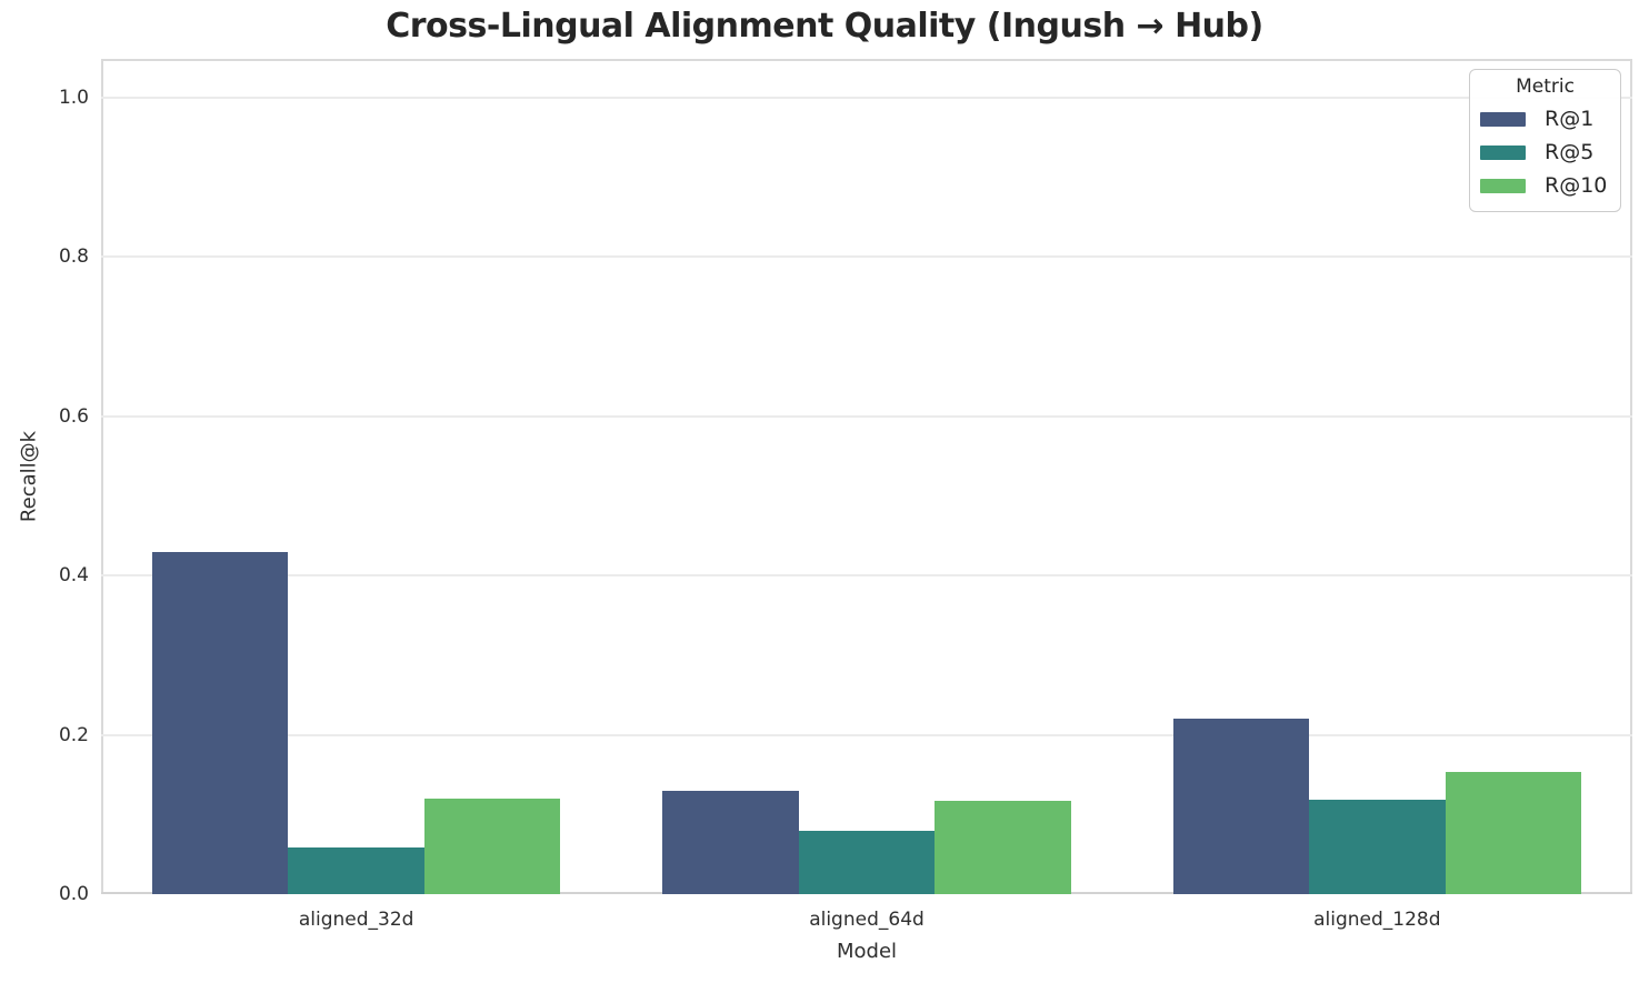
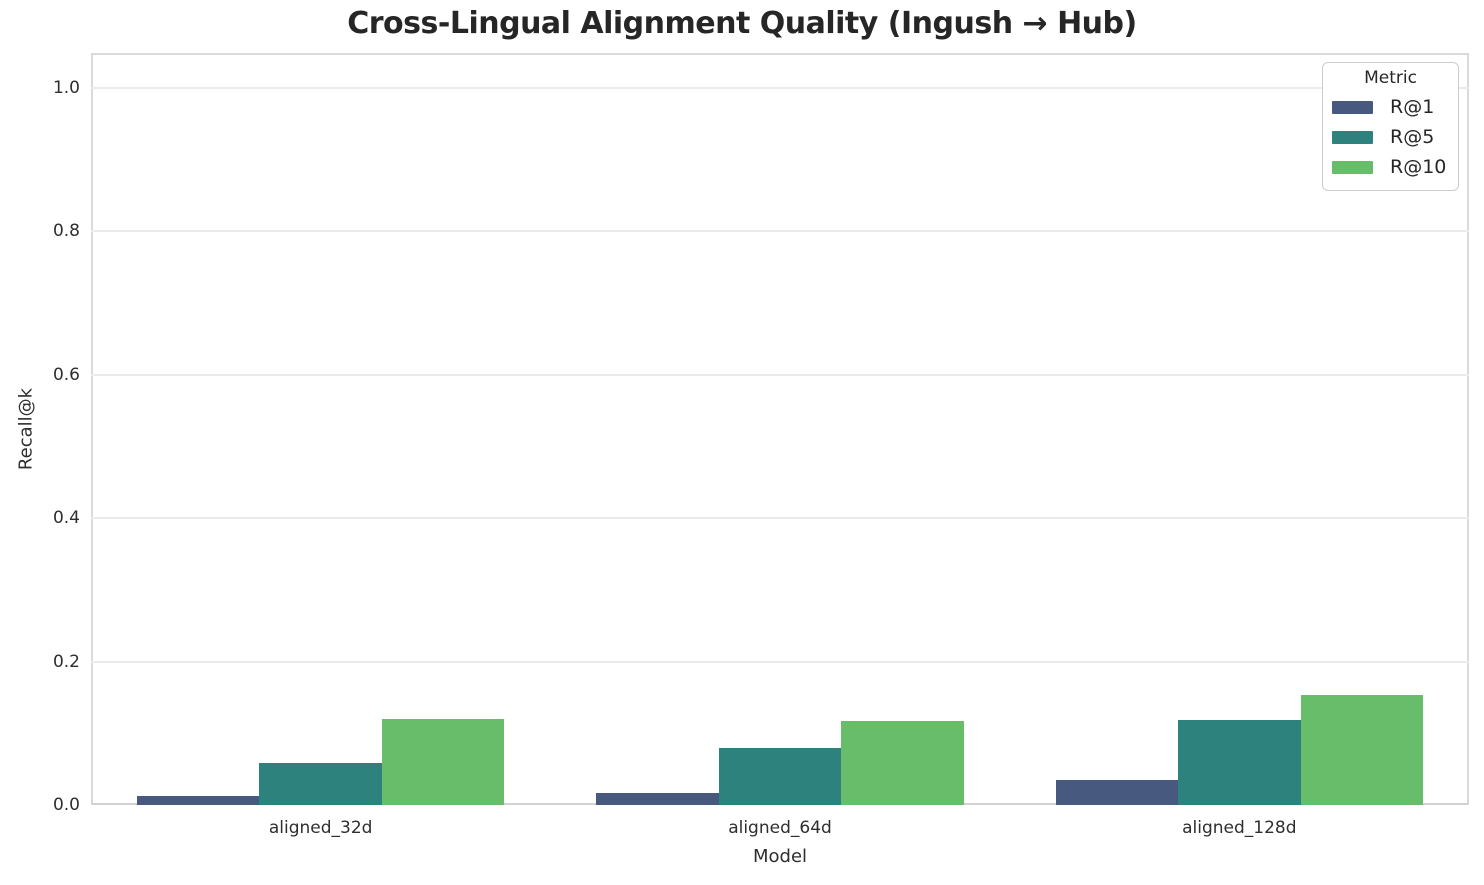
R@1/aligned_32d: 0.43 -> 0.01
R@1/aligned_64d: 0.13 -> 0.02
R@1/aligned_128d: 0.22 -> 0.04
